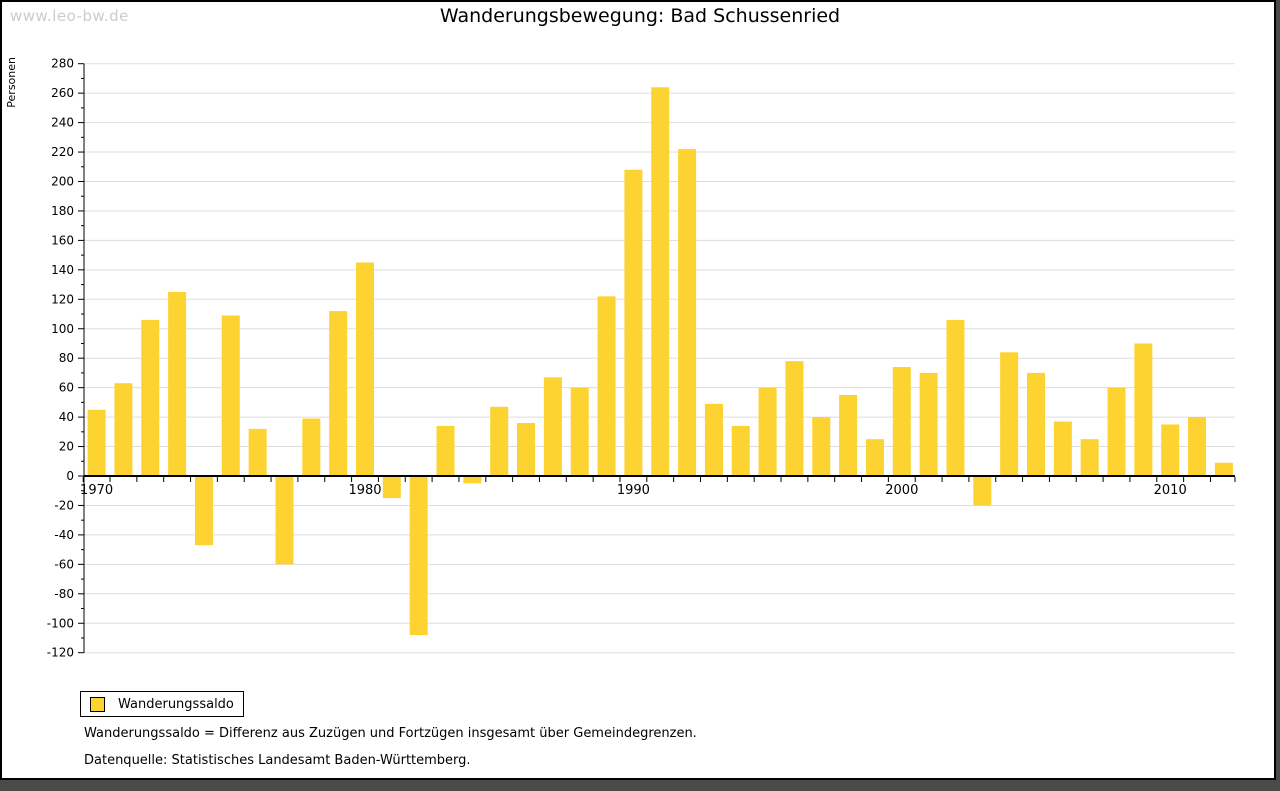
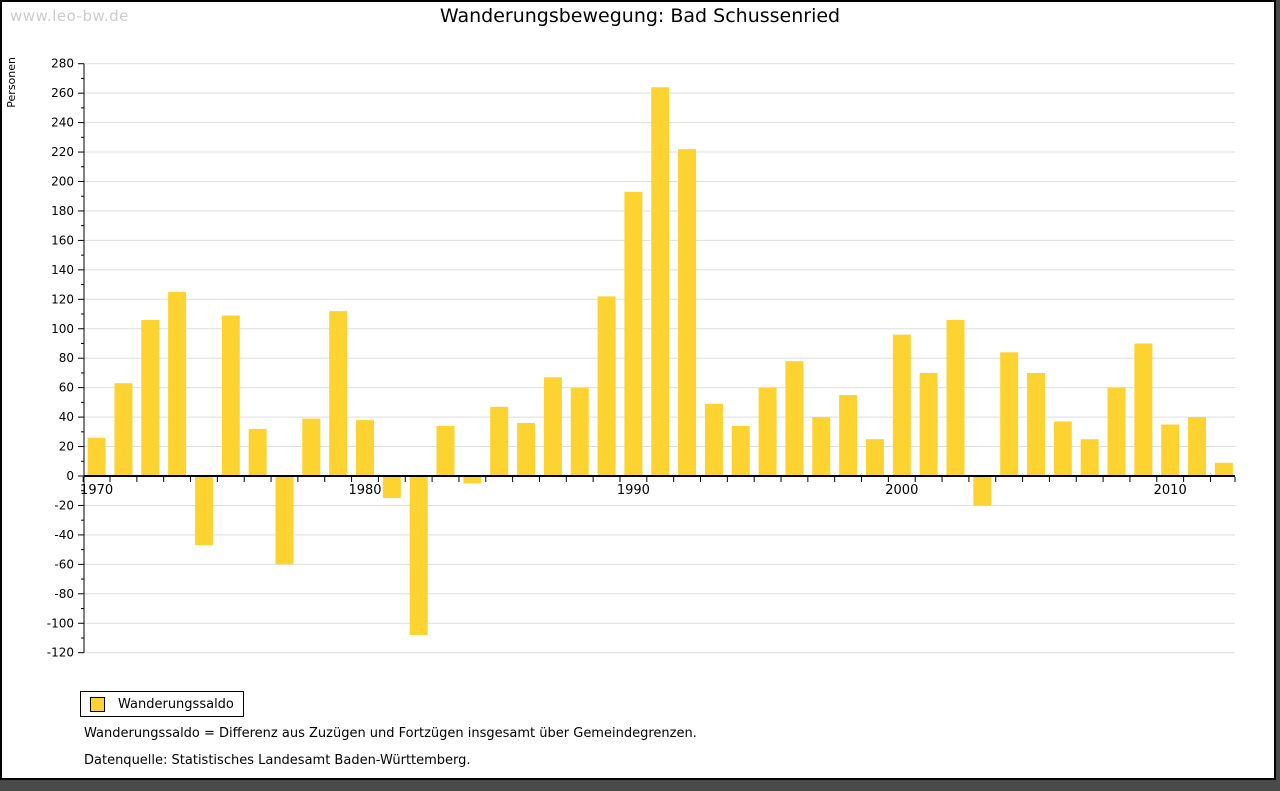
1970: 45 -> 26
1980: 145 -> 38
1990: 208 -> 193
2000: 74 -> 96
